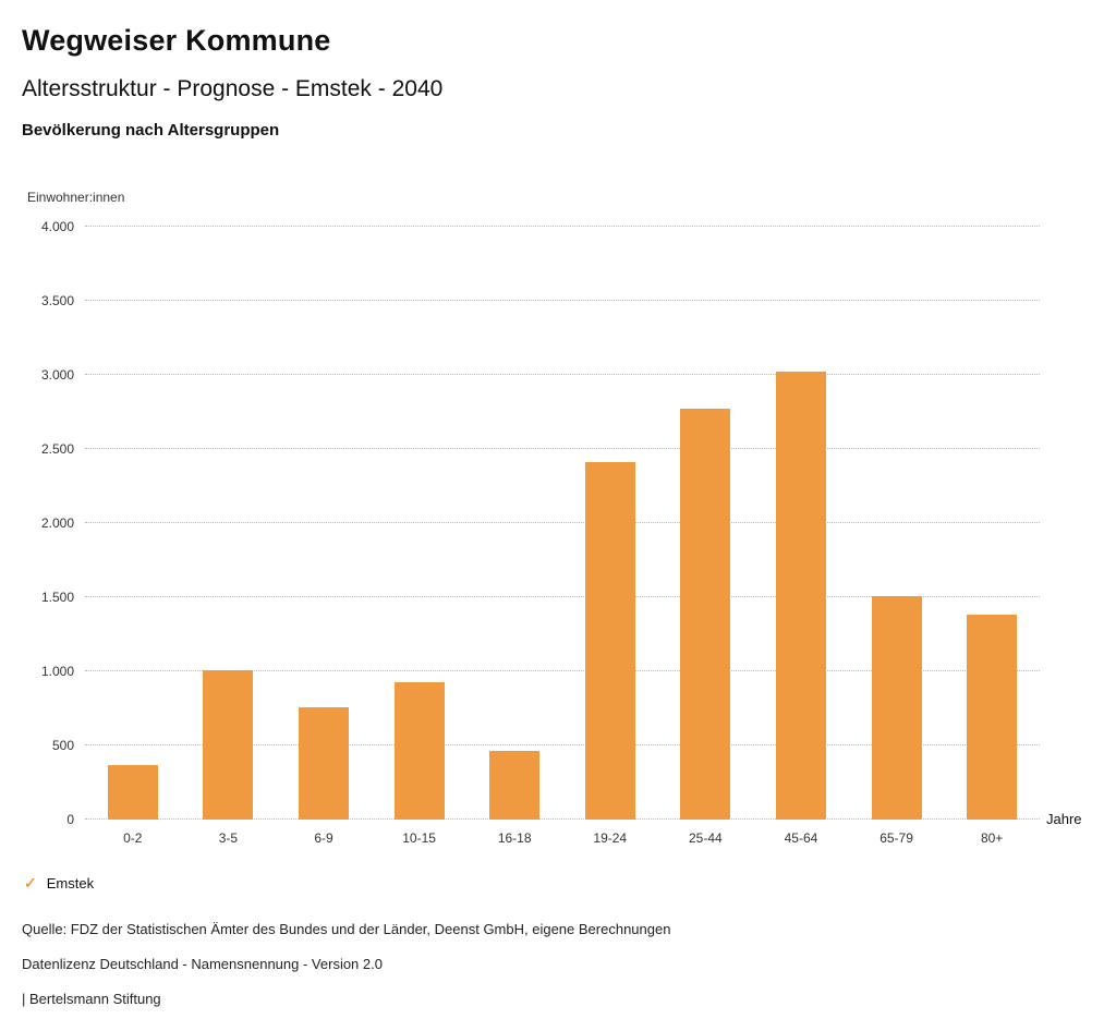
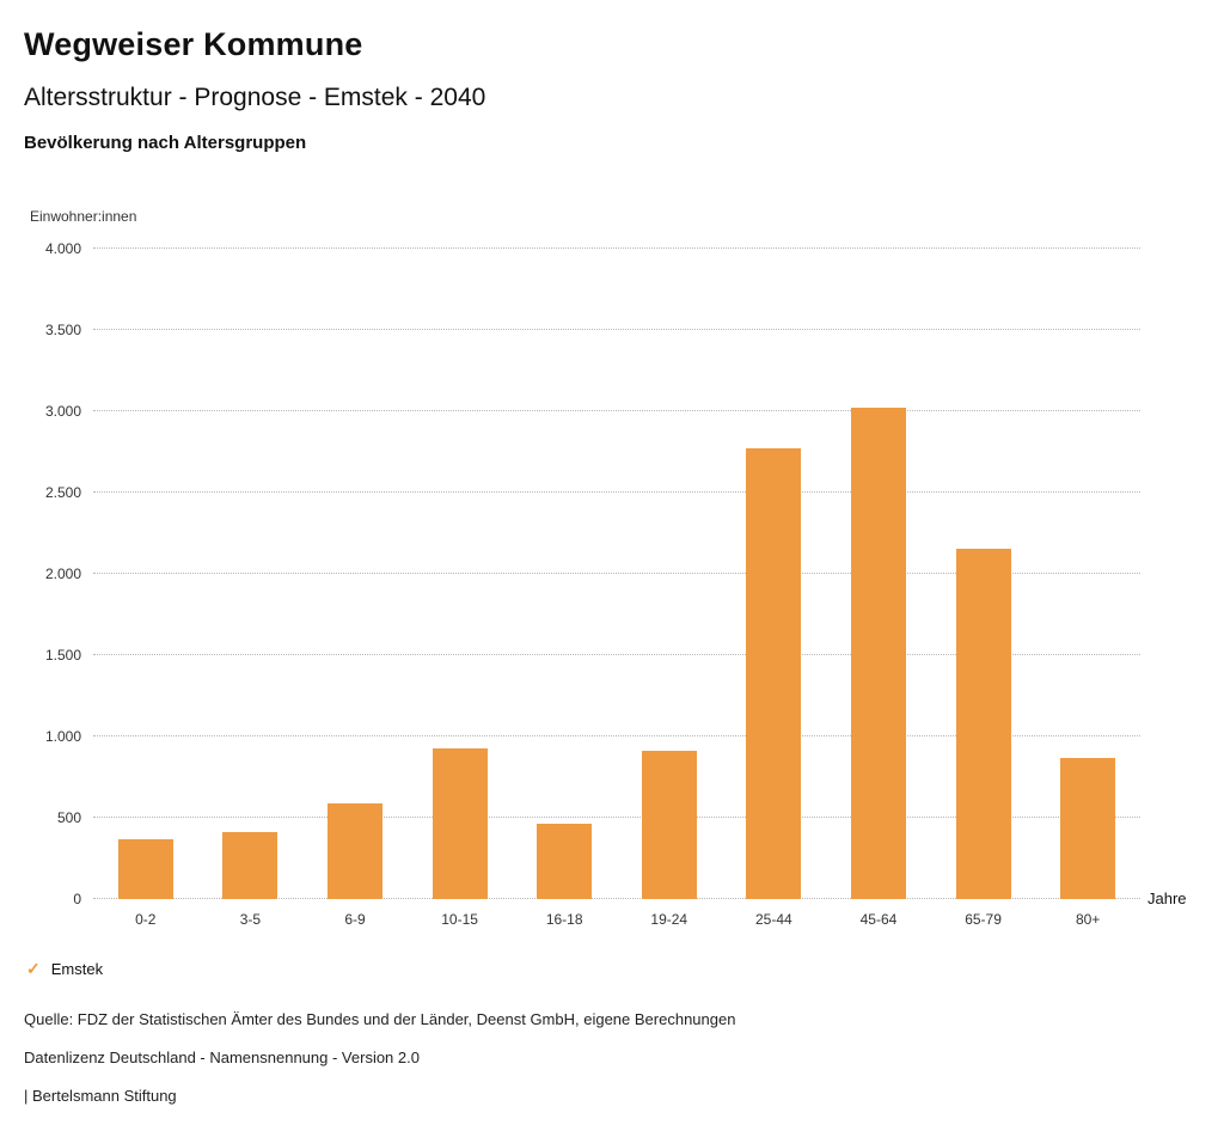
3-5: 1010 -> 410
6-9: 760 -> 590
19-24: 2410 -> 920
65-79: 1510 -> 2160
80+: 1380 -> 870
